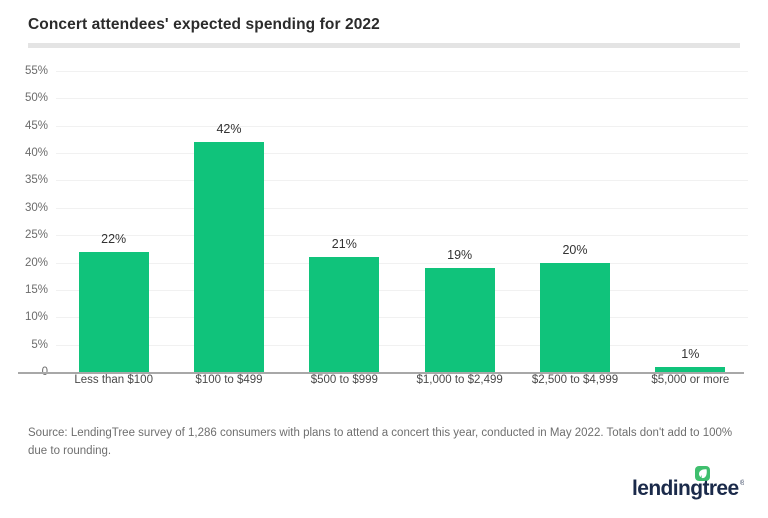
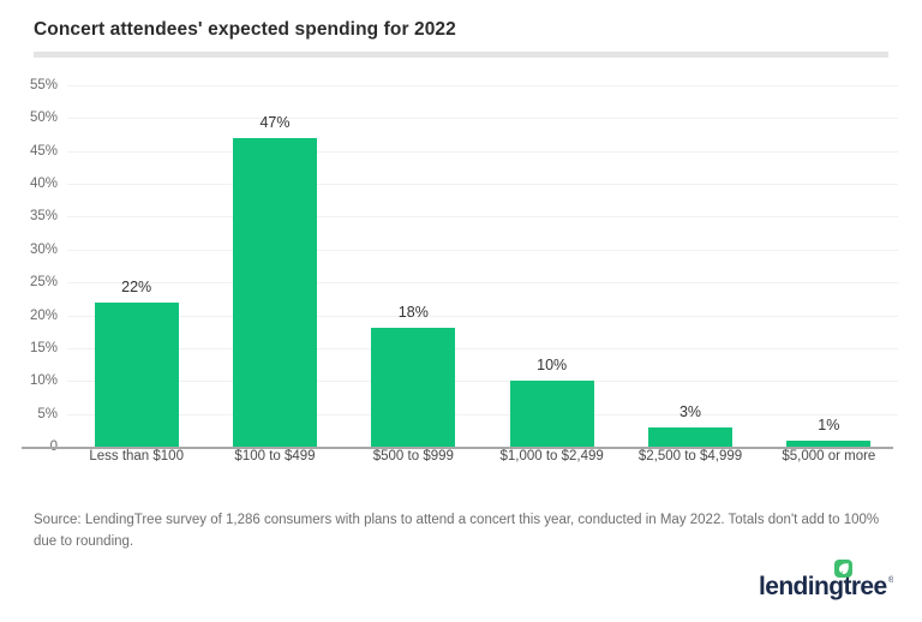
$100 to $499: 42% -> 47%
$500 to $999: 21% -> 18%
$1,000 to $2,499: 19% -> 10%
$2,500 to $4,999: 20% -> 3%
